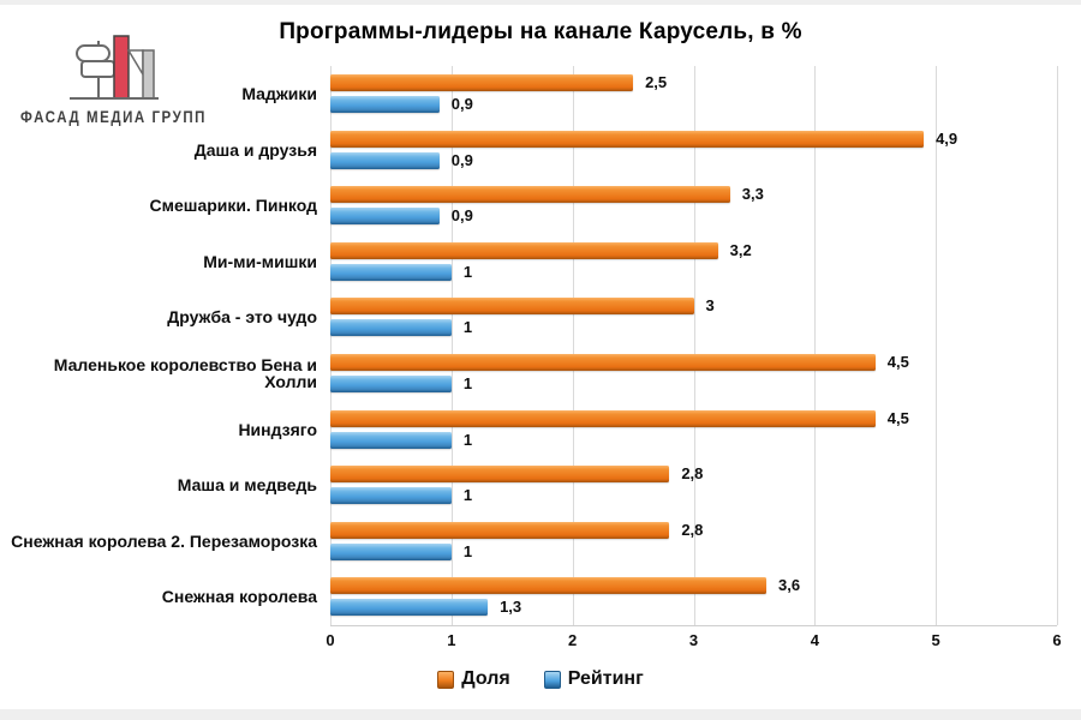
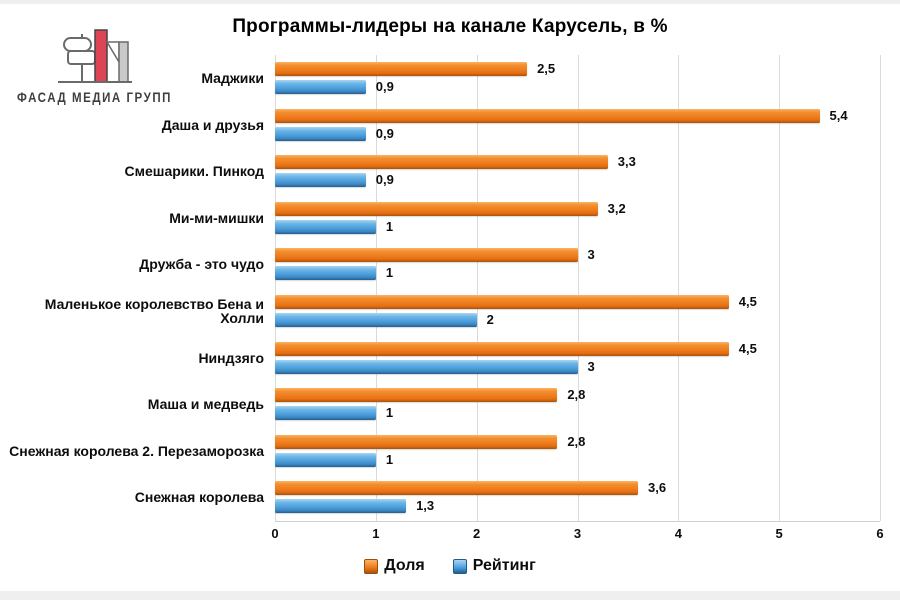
Доля/Даша и друзья: 4,9 -> 5,4
Рейтинг/Маленькое королевство Бена и Холли: 1 -> 2
Рейтинг/Ниндзяго: 1 -> 3
